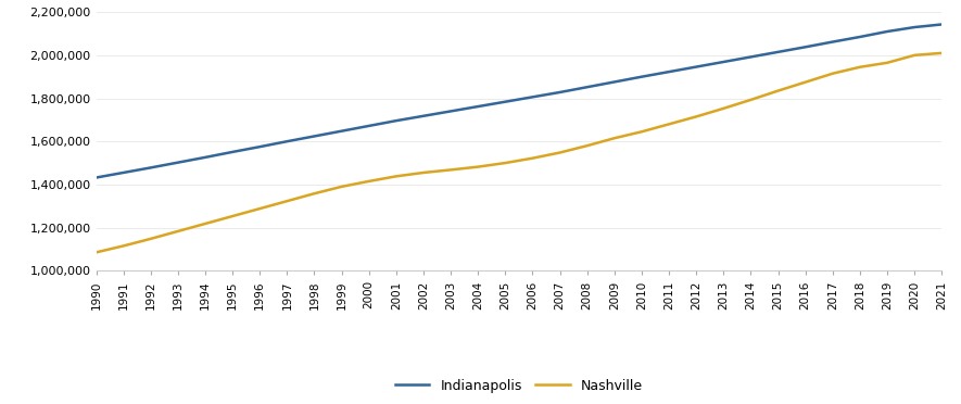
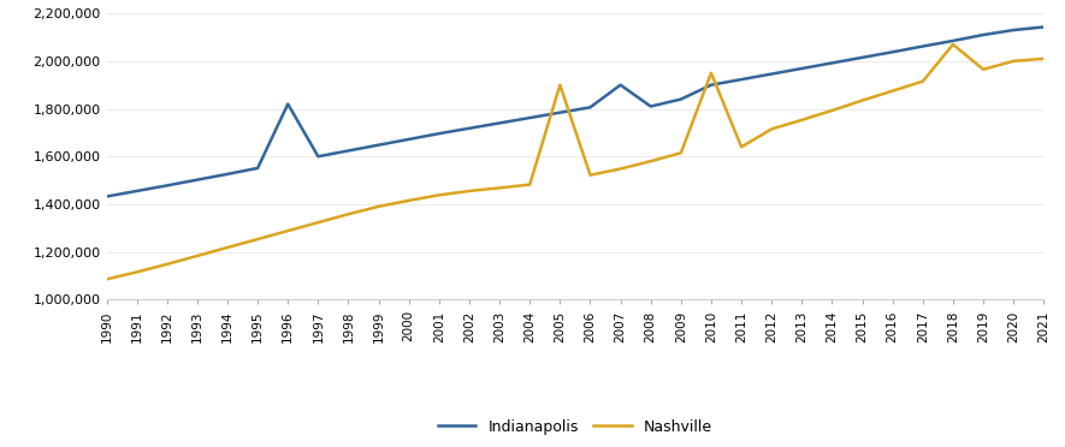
Indianapolis/1996: 1,580,000 -> 1,820,000
Nashville/2005: 1,500,000 -> 1,900,000
Indianapolis/2007: 1,830,000 -> 1,900,000
Indianapolis/2008: 1,850,000 -> 1,810,000
Indianapolis/2009: 1,880,000 -> 1,840,000
Nashville/2010: 1,640,000 -> 1,950,000
Nashville/2011: 1,680,000 -> 1,640,000
Nashville/2018: 1,940,000 -> 2,070,000
